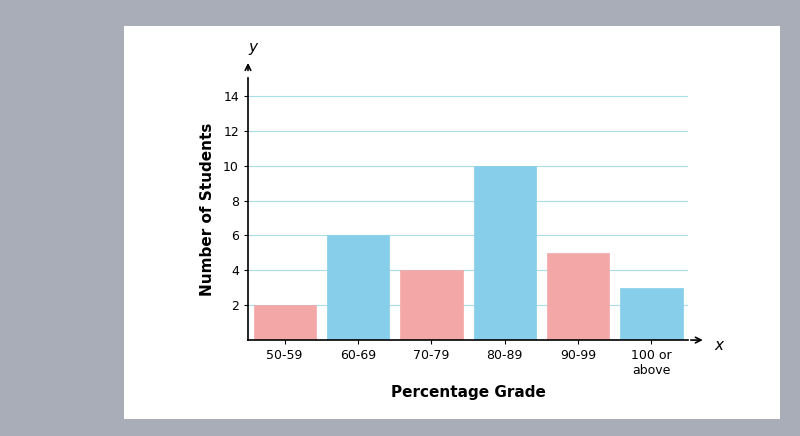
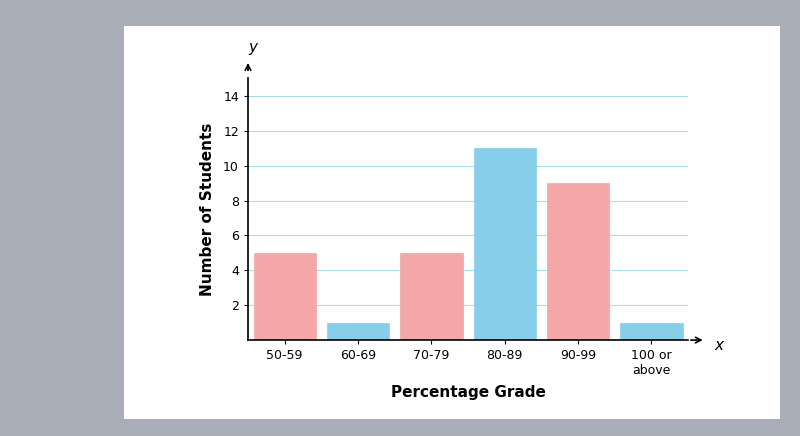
50-59: 2 -> 5
60-69: 6 -> 1
70-79: 4 -> 5
80-89: 10 -> 11
90-99: 5 -> 9
100 or above: 3 -> 1
